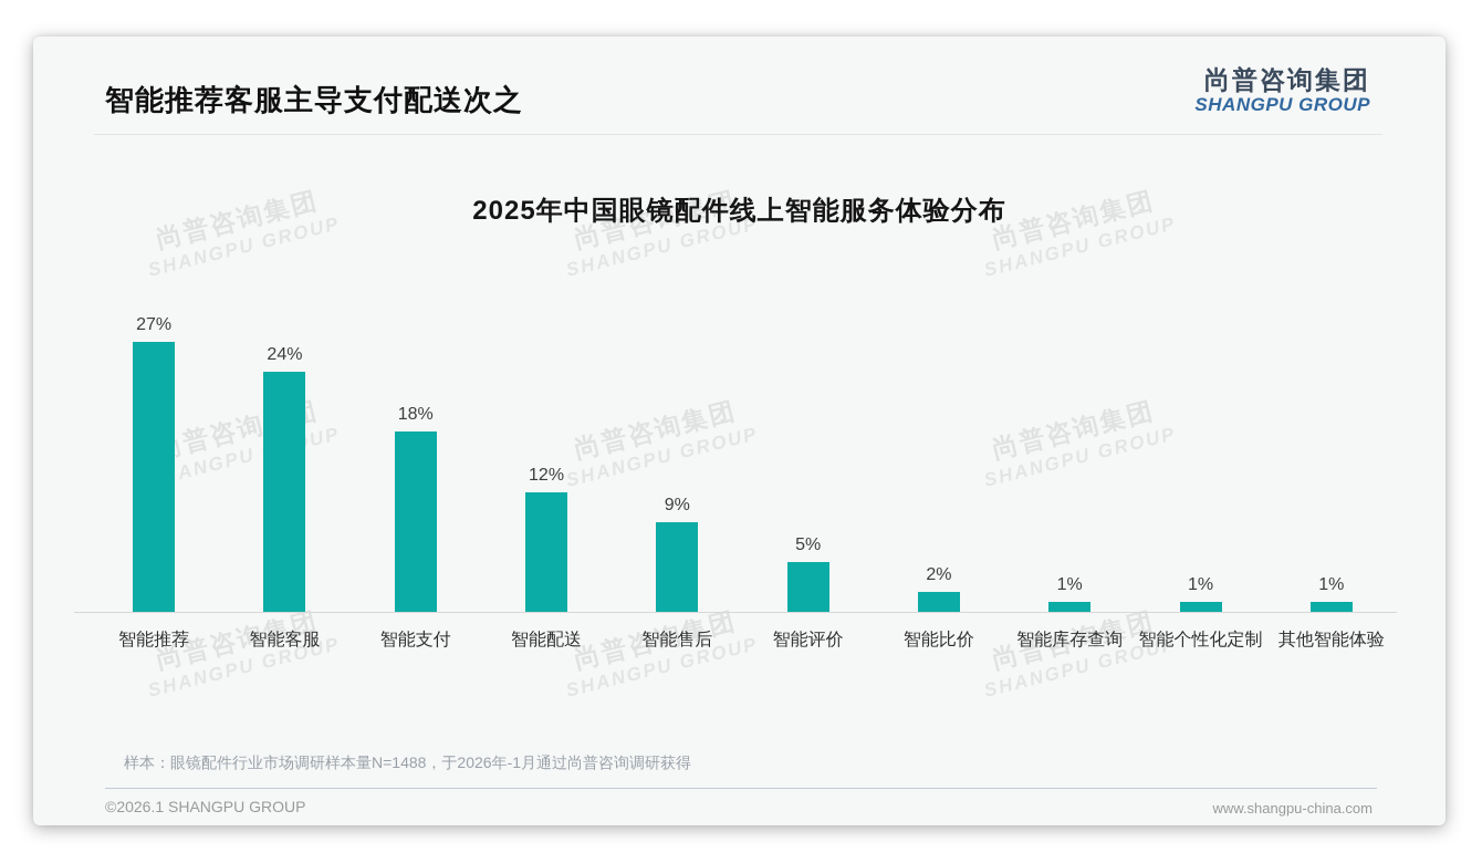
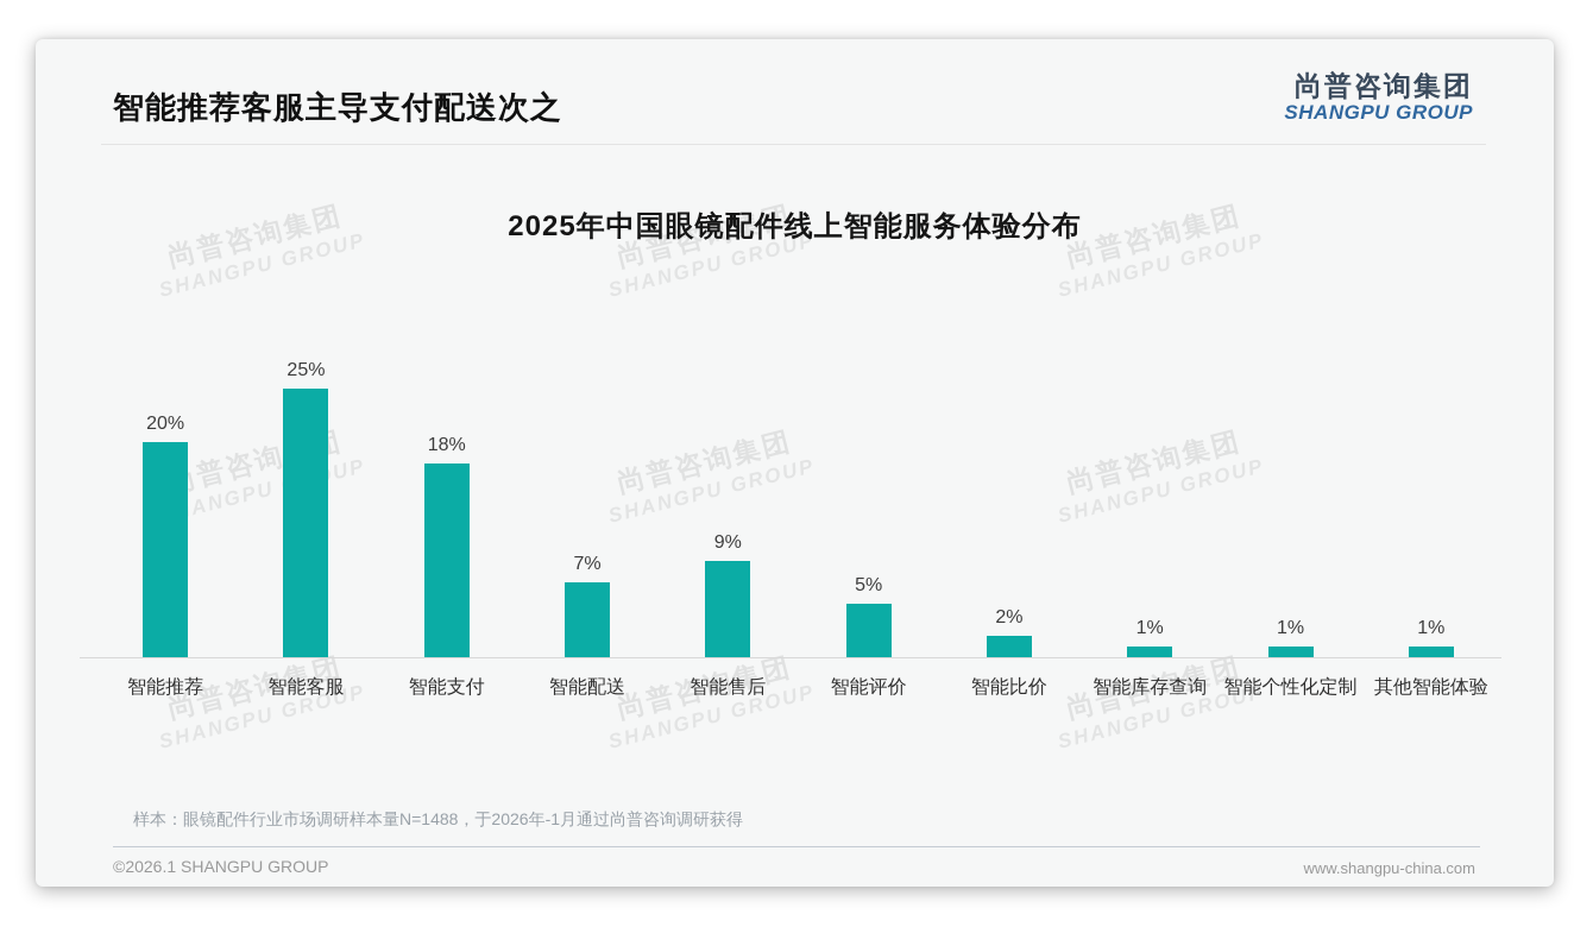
智能推荐: 27% -> 20%
智能客服: 24% -> 25%
智能配送: 12% -> 7%
